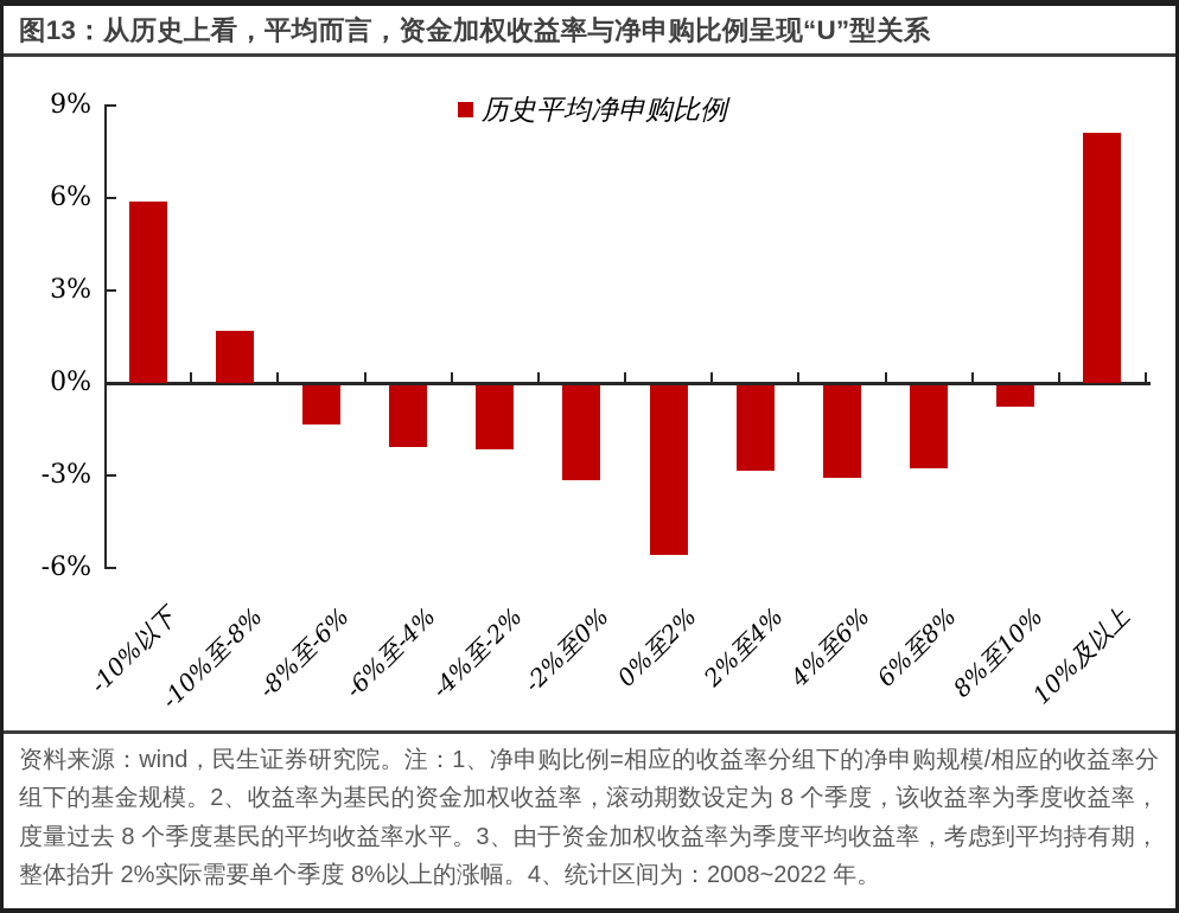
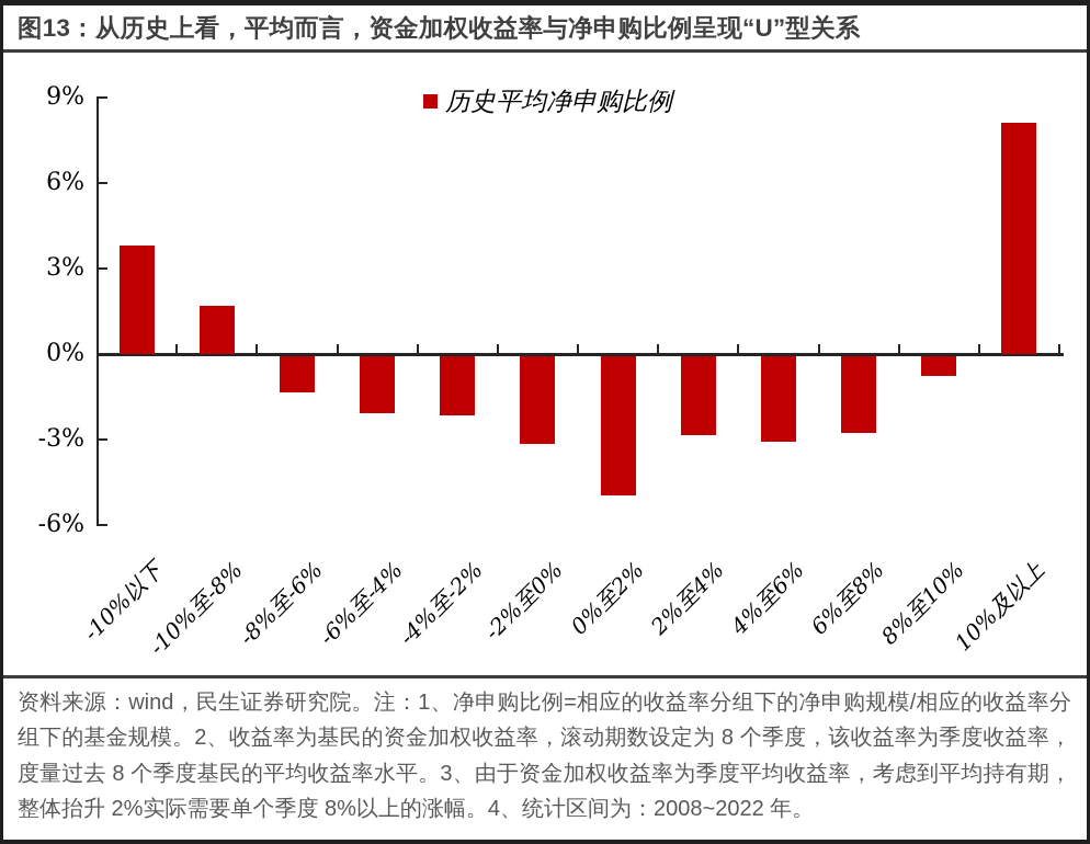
-10%以下: 5.9% -> 3.8%
0%至2%: -5.5% -> -4.9%
